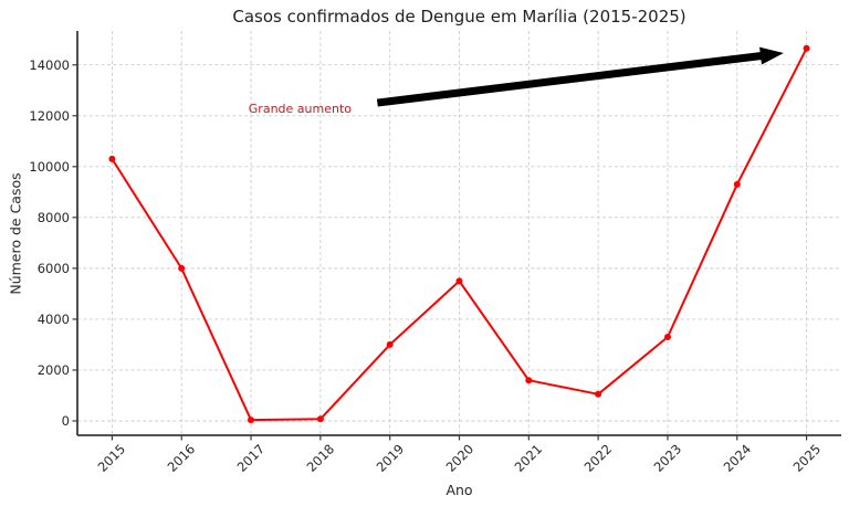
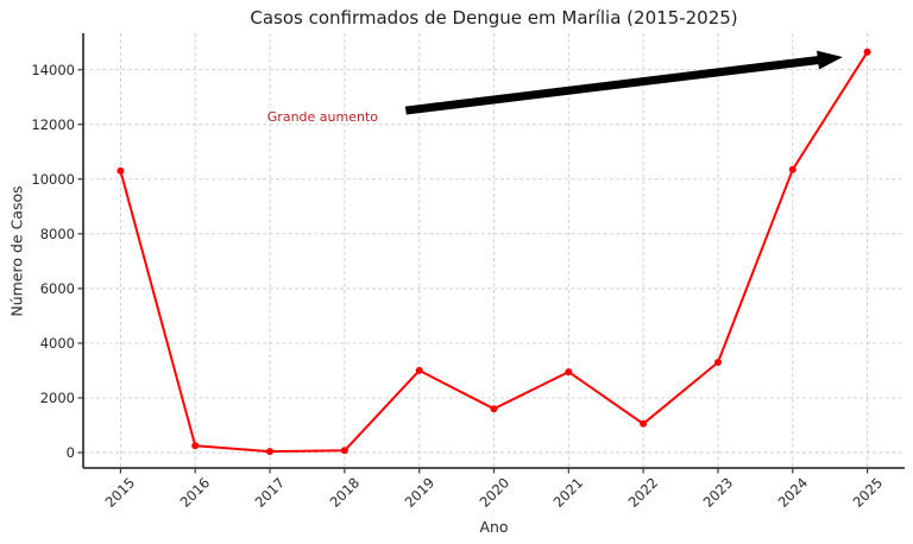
2016: 6000 -> 200
2020: 5500 -> 1600
2021: 1600 -> 3000
2024: 9300 -> 10400
